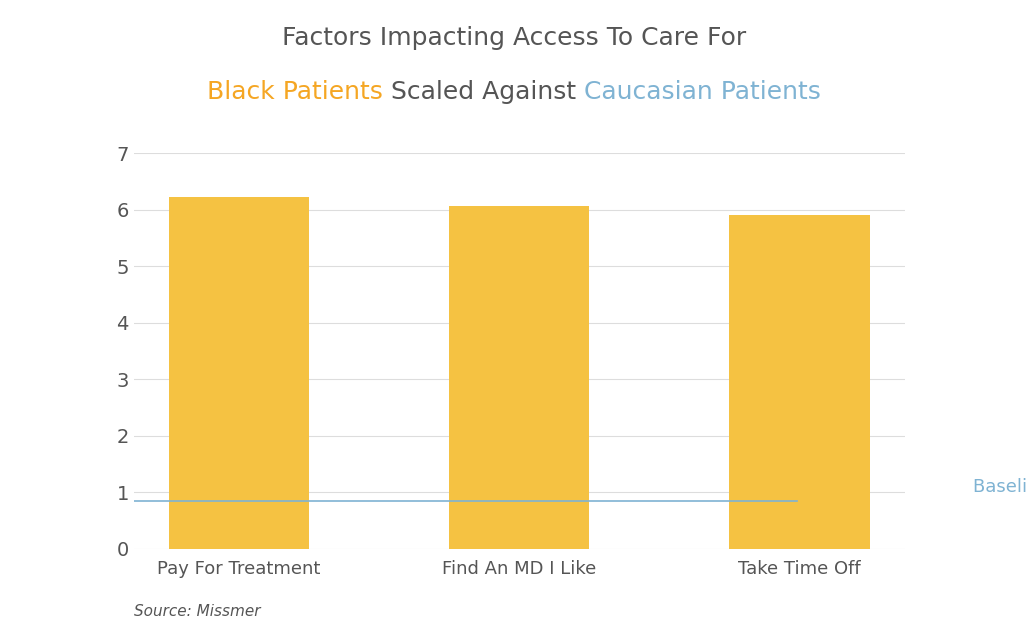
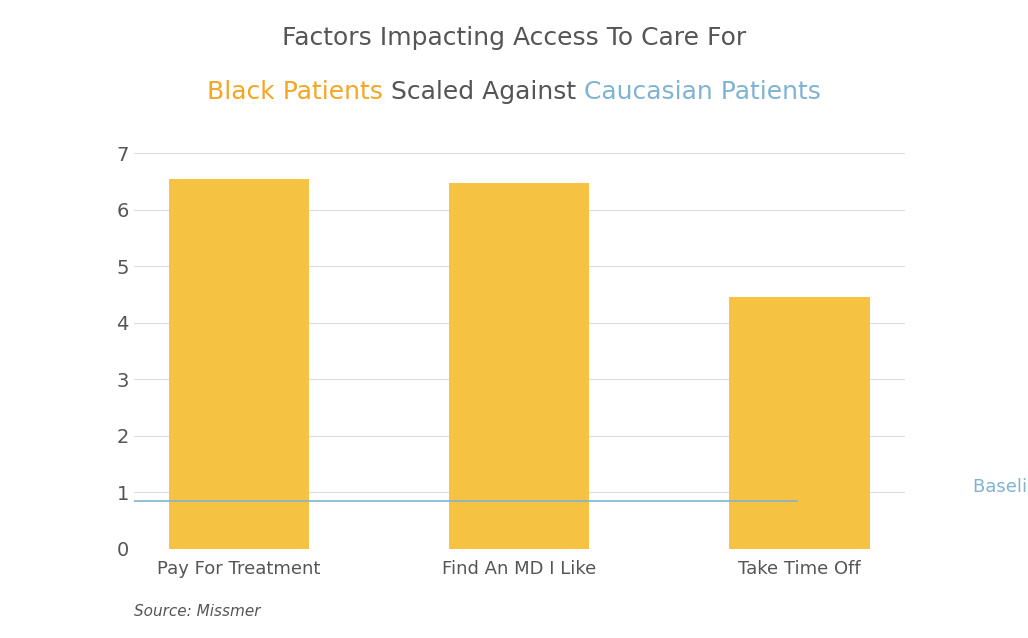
Pay For Treatment: 6.22 -> 6.55
Find An MD I Like: 6.06 -> 6.48
Take Time Off: 5.90 -> 4.45
